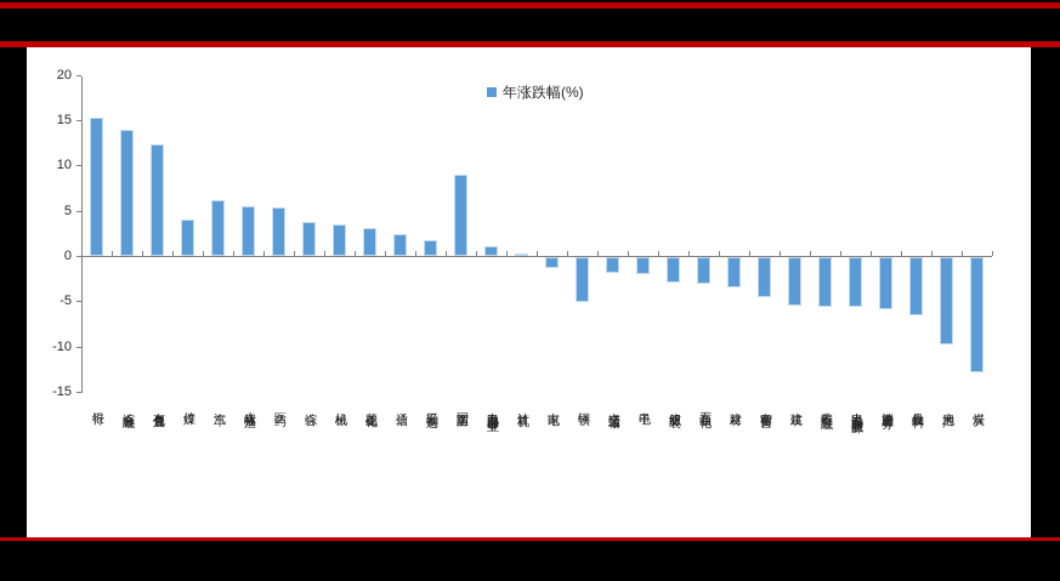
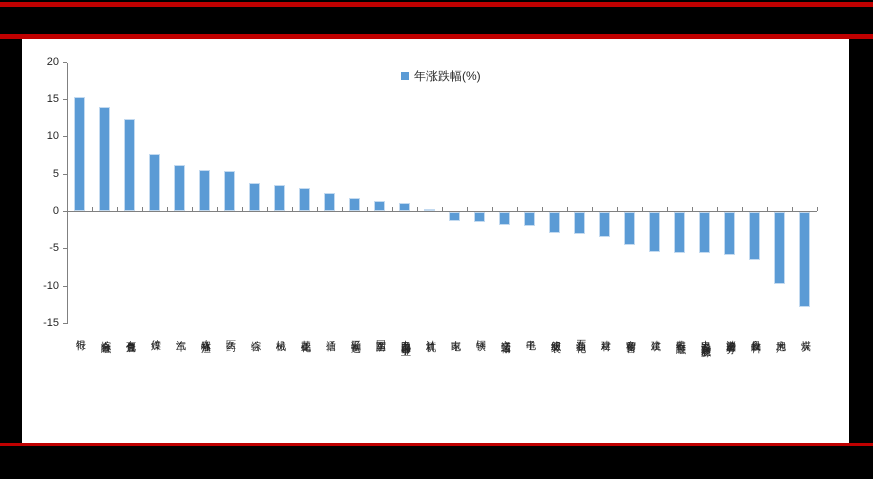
传媒: 4 -> 8
国防军工: 9 -> 1
钢铁: -5 -> -1
